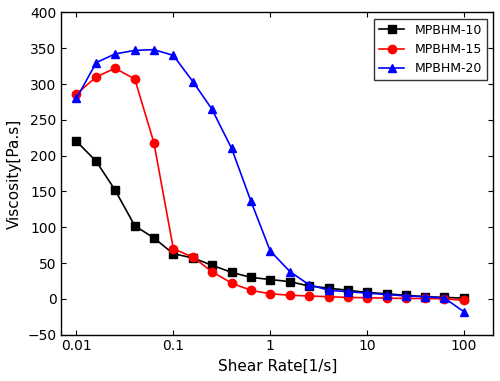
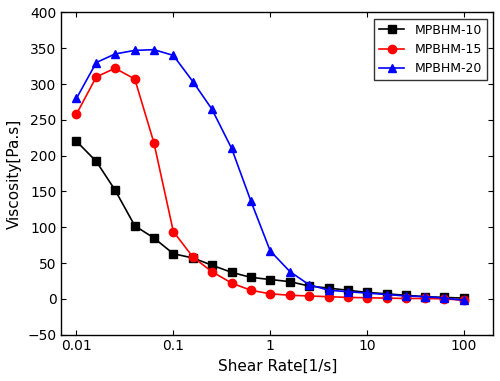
MPBHM-15/0.01: 286 -> 258
MPBHM-15/0.1: 70 -> 94
MPBHM-20/100: -18 -> -2
